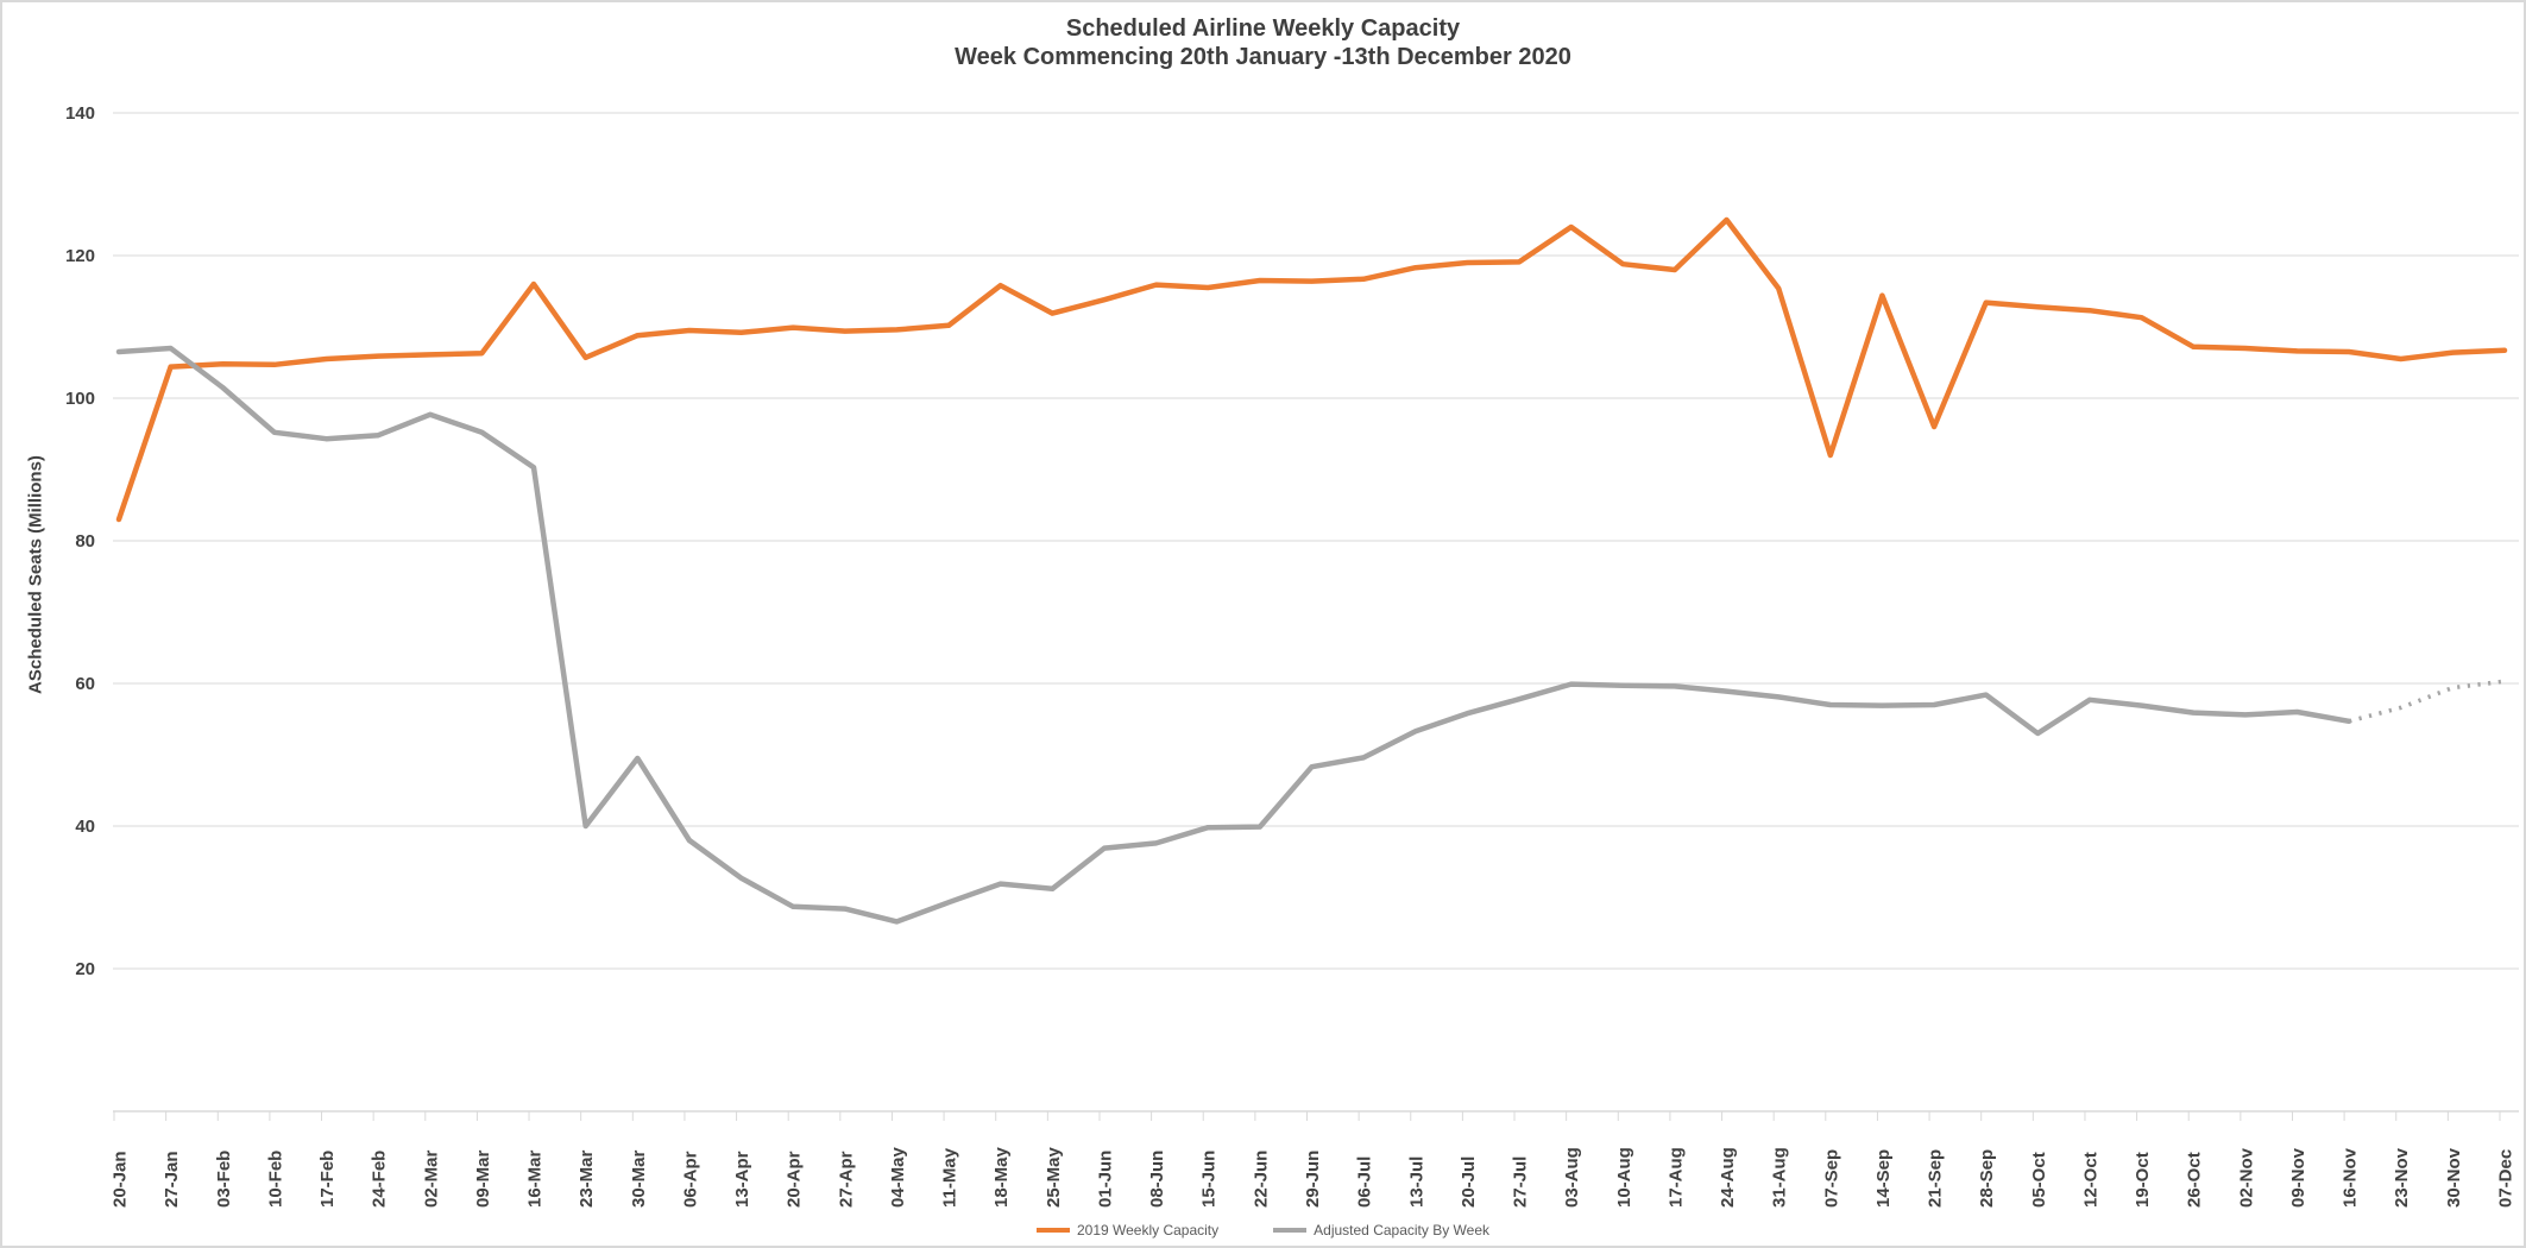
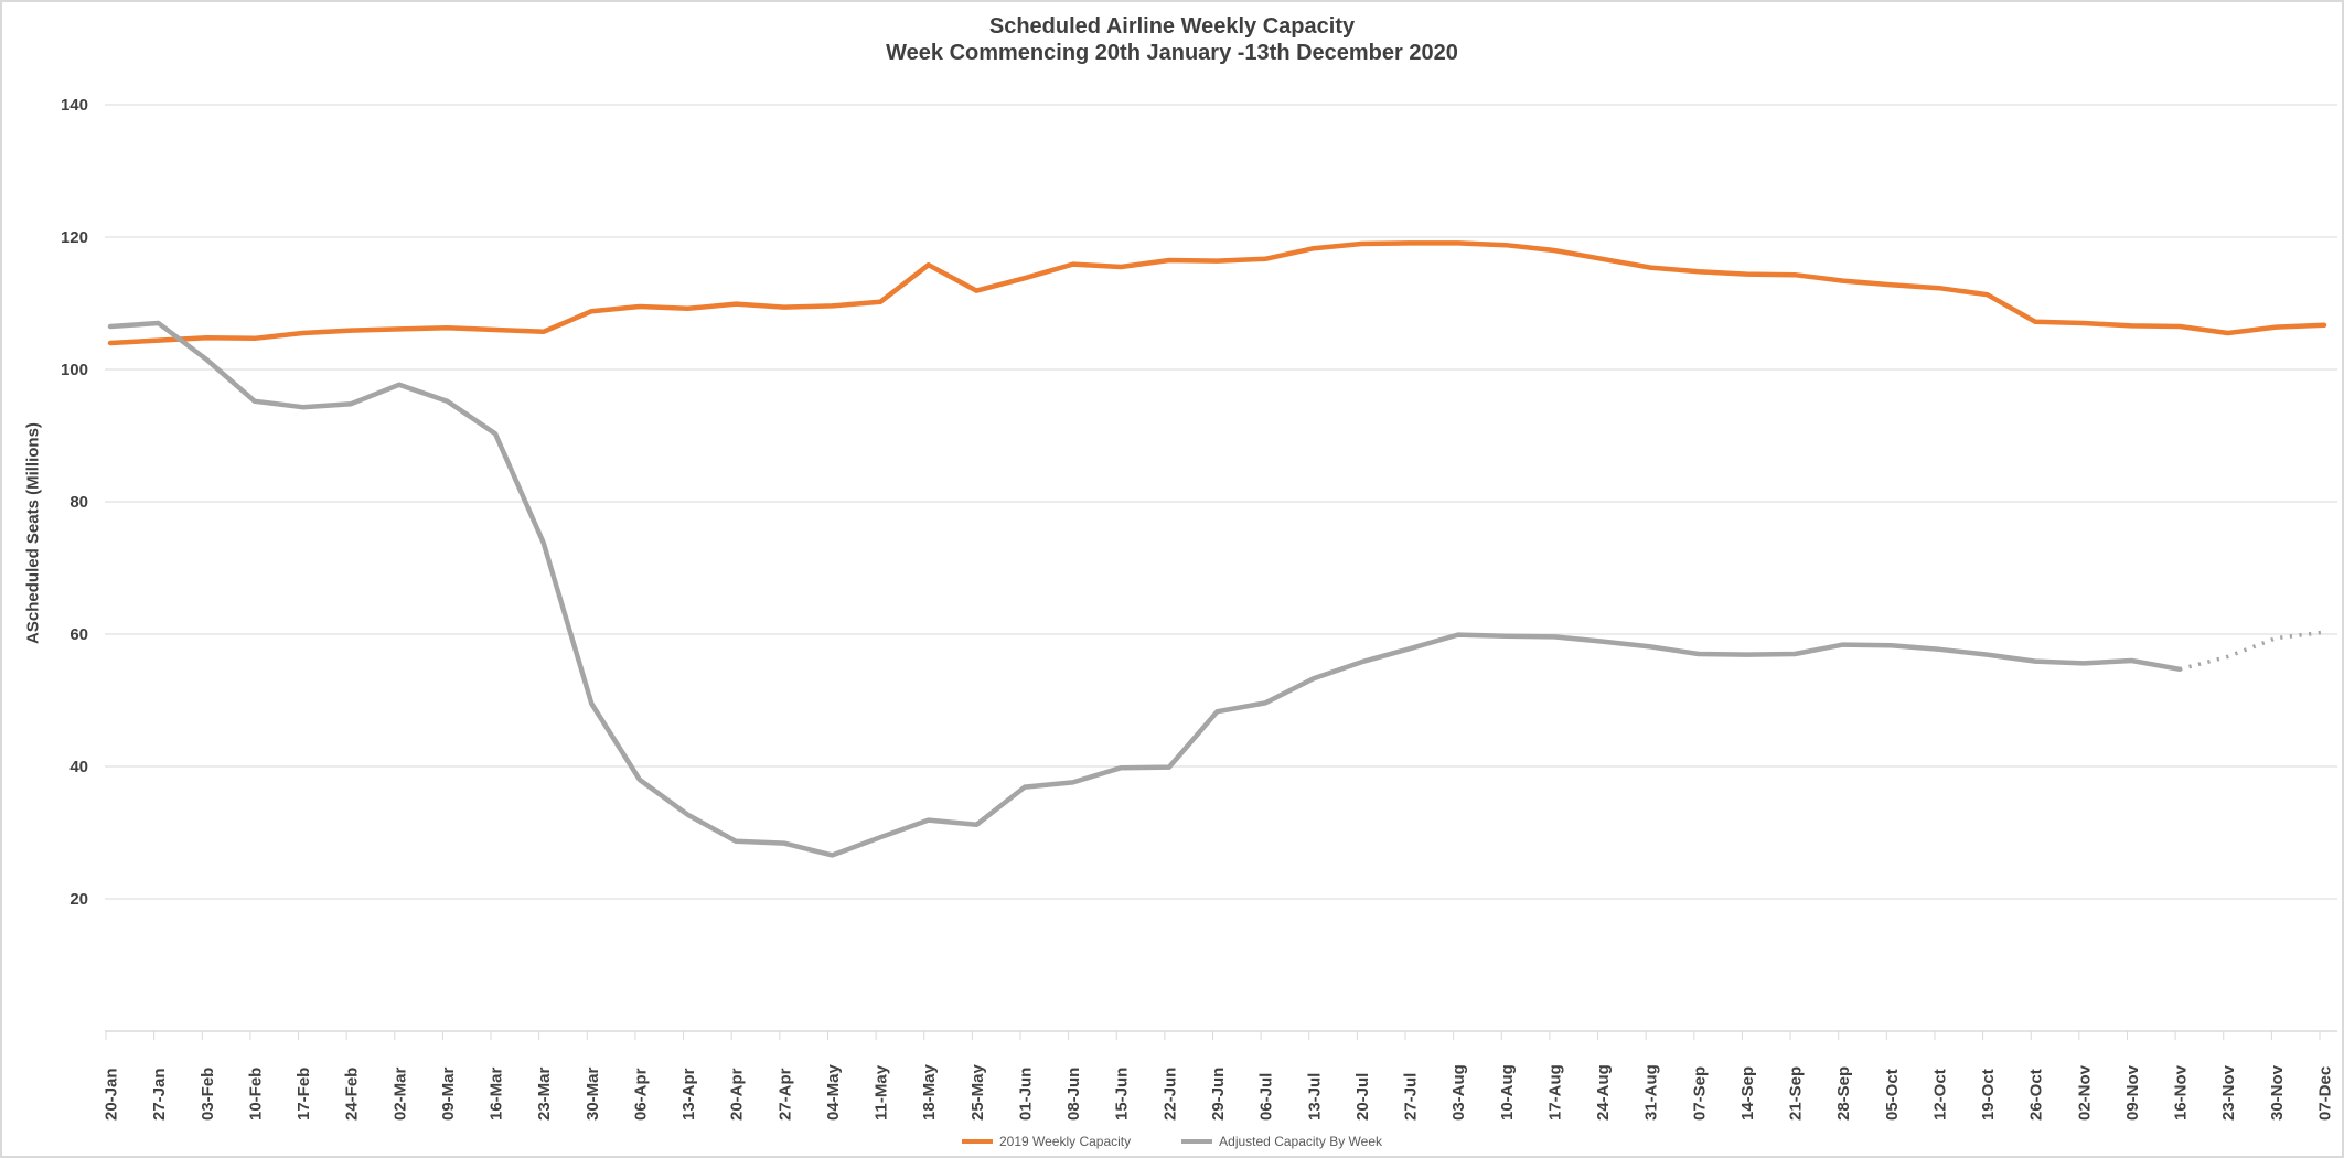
2019 Weekly Capacity/20-Jan: 83 -> 104
2019 Weekly Capacity/16-Mar: 116 -> 106
Adjusted Capacity By Week/23-Mar: 40 -> 74
2019 Weekly Capacity/03-Aug: 124 -> 119
2019 Weekly Capacity/24-Aug: 125 -> 117
2019 Weekly Capacity/07-Sep: 92 -> 115
2019 Weekly Capacity/21-Sep: 96 -> 114
Adjusted Capacity By Week/05-Oct: 53 -> 58
